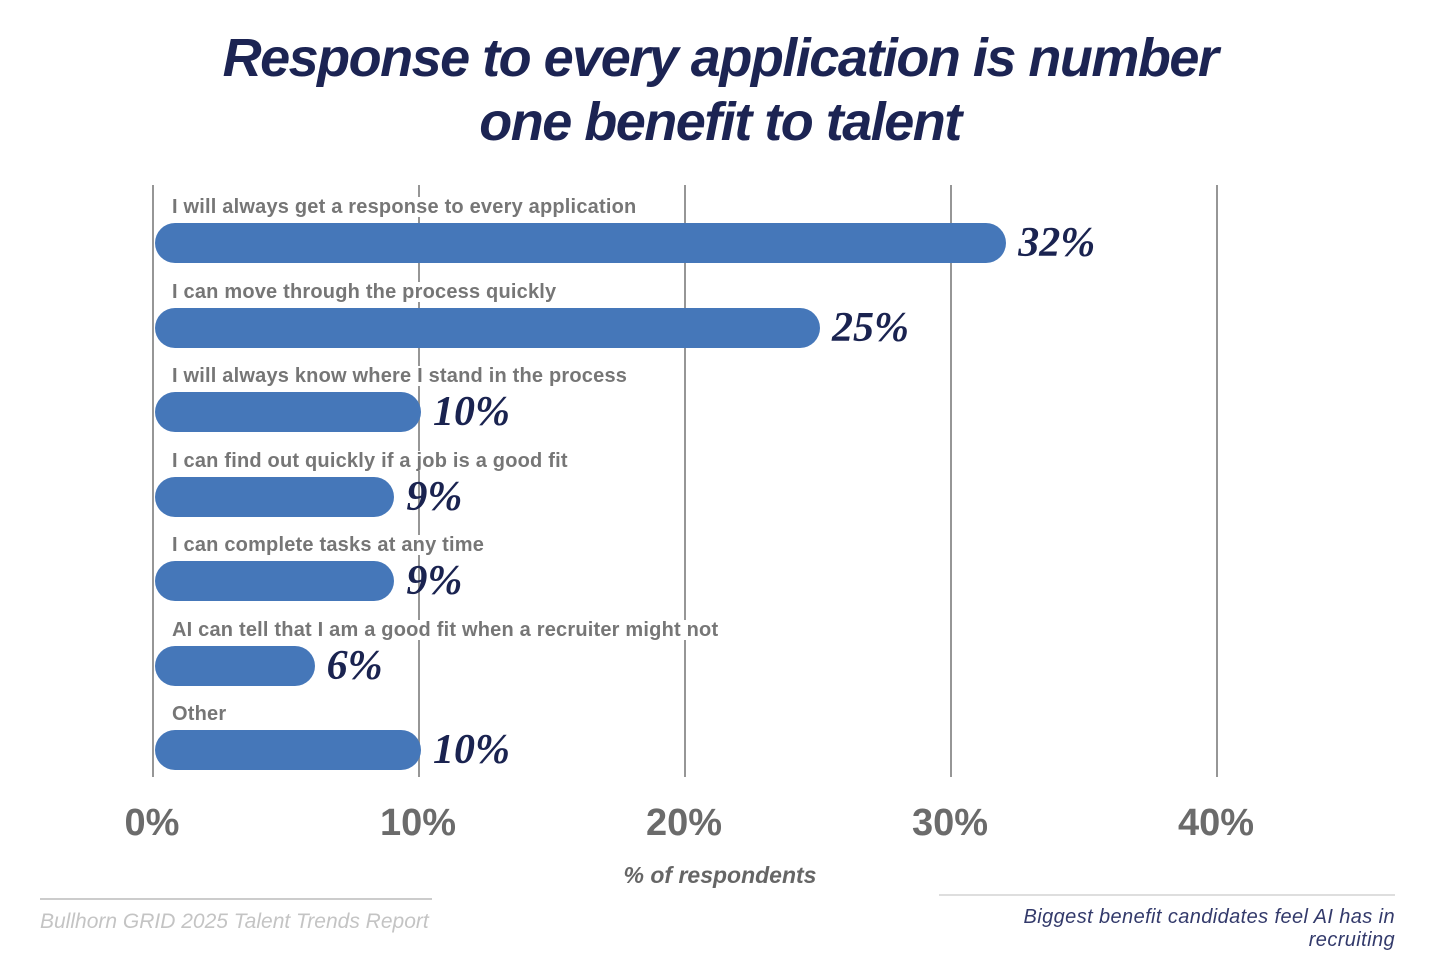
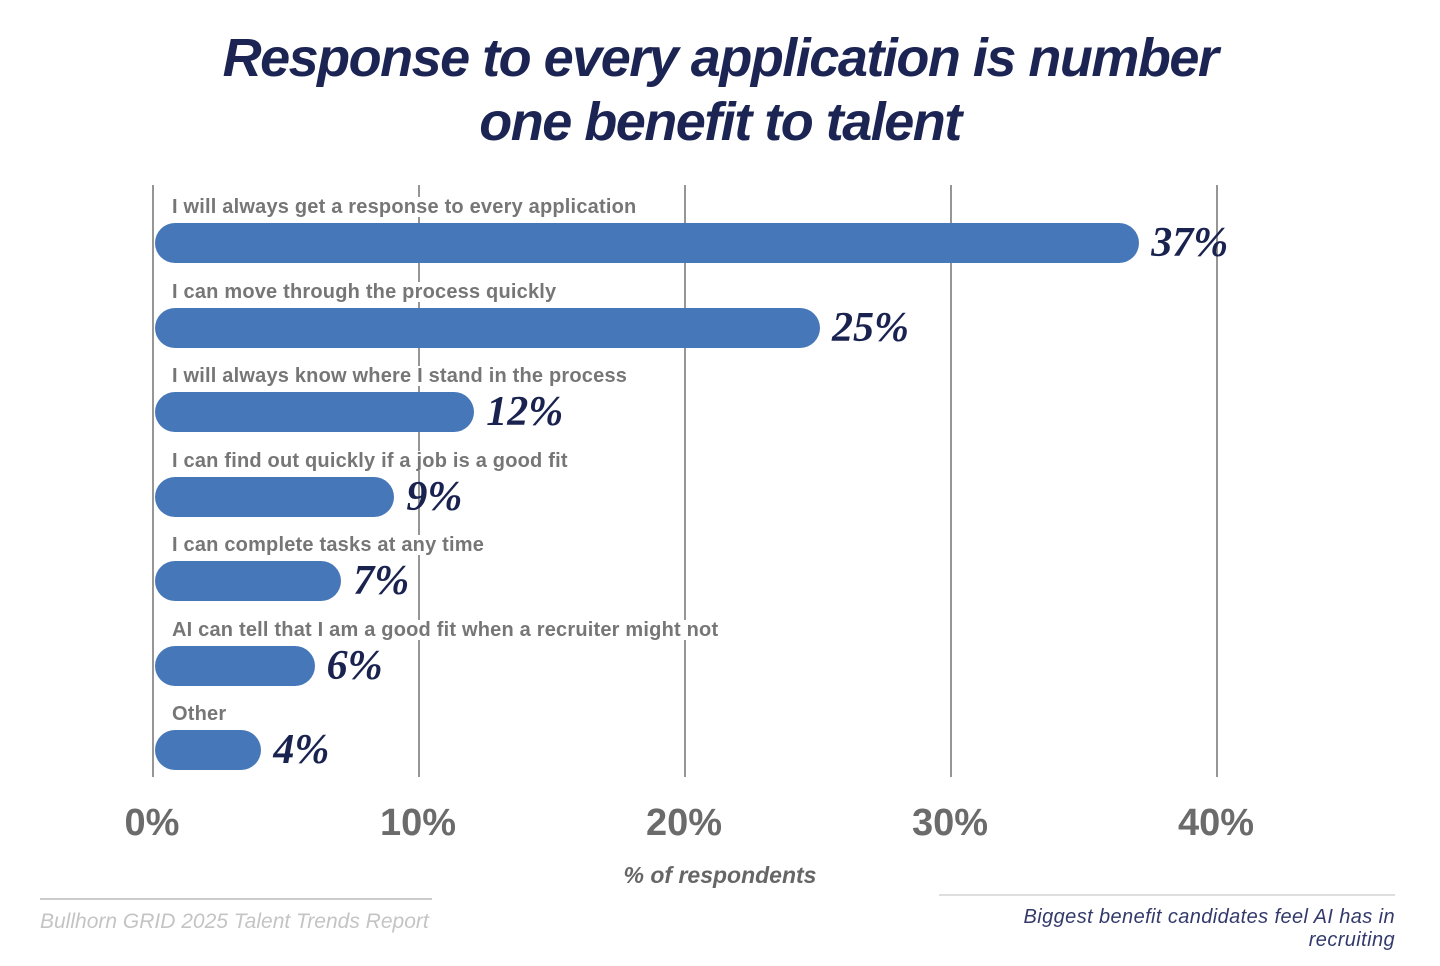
I will always get a response to every application: 32% -> 37%
I will always know where I stand in the process: 10% -> 12%
I can complete tasks at any time: 9% -> 7%
Other: 10% -> 4%
